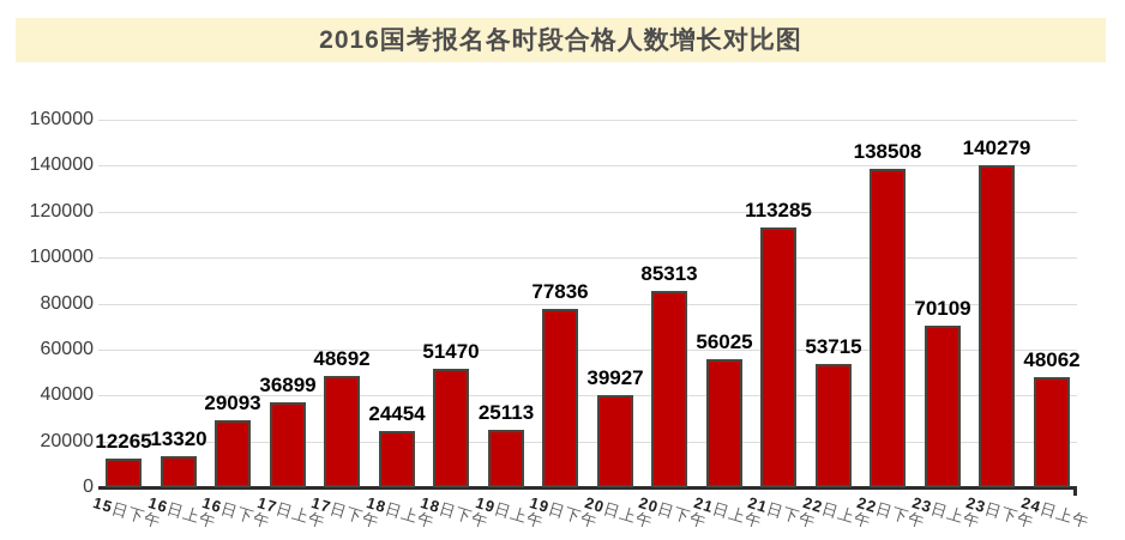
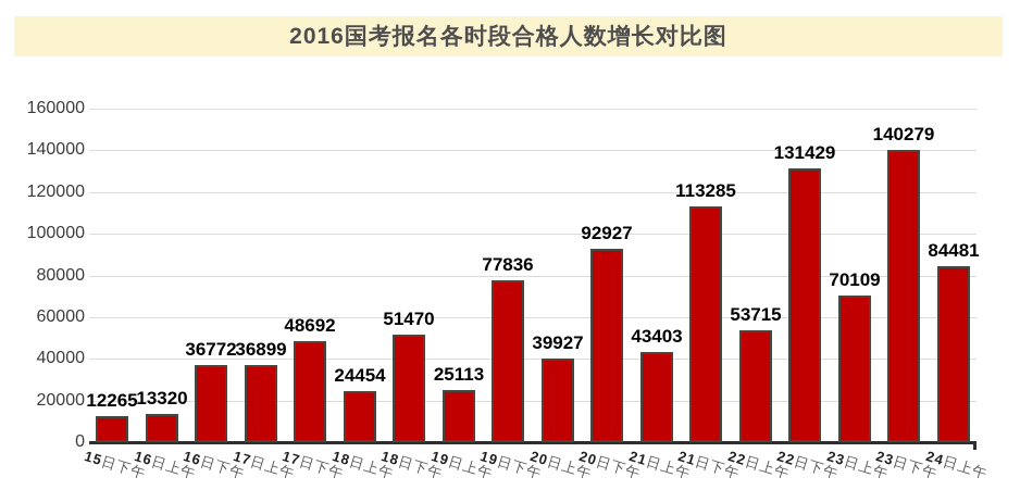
16日下午: 29093 -> 36772
20日下午: 85313 -> 92927
21日上午: 56025 -> 43403
22日下午: 138508 -> 131429
24日上午: 48062 -> 84481
